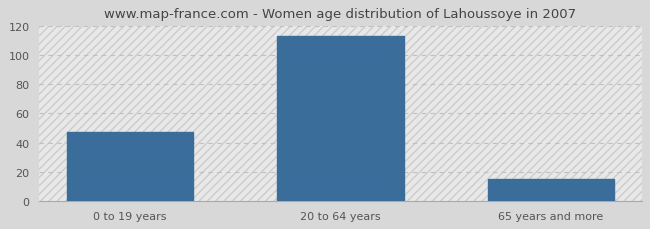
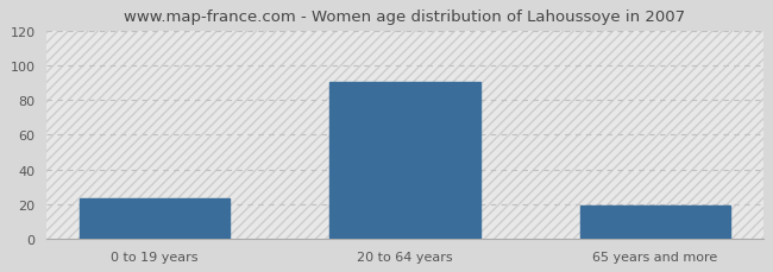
0 to 19 years: 47 -> 23
20 to 64 years: 113 -> 90
65 years and more: 15 -> 19
